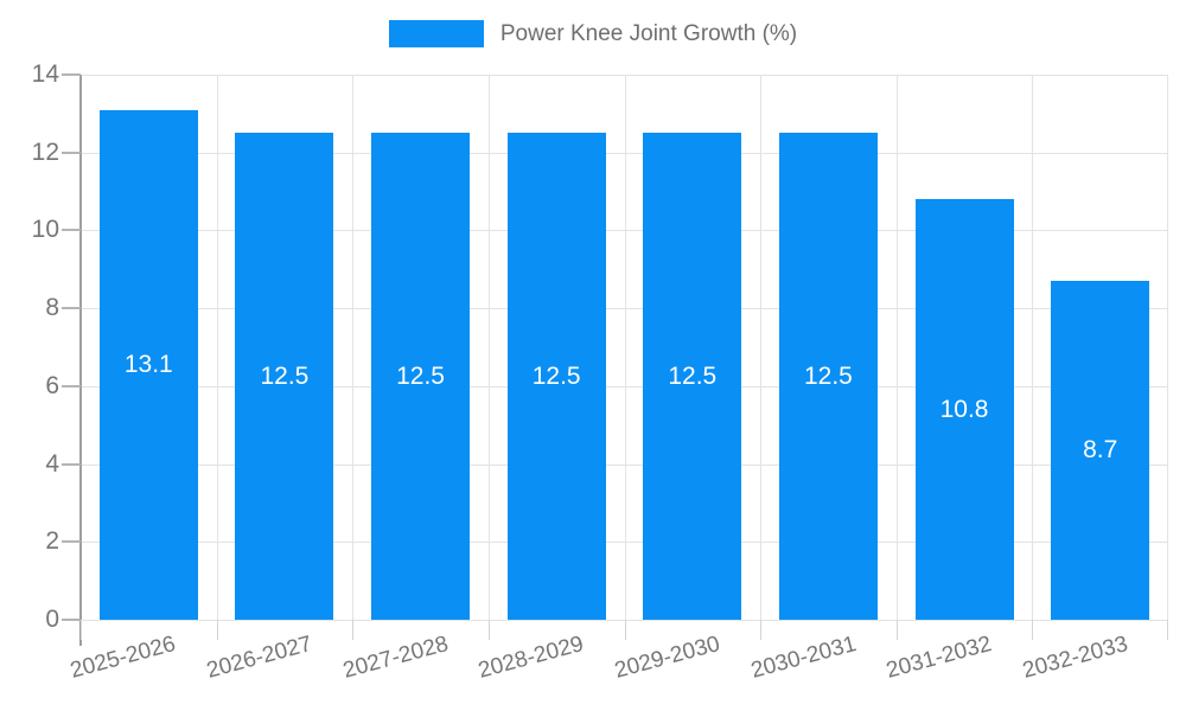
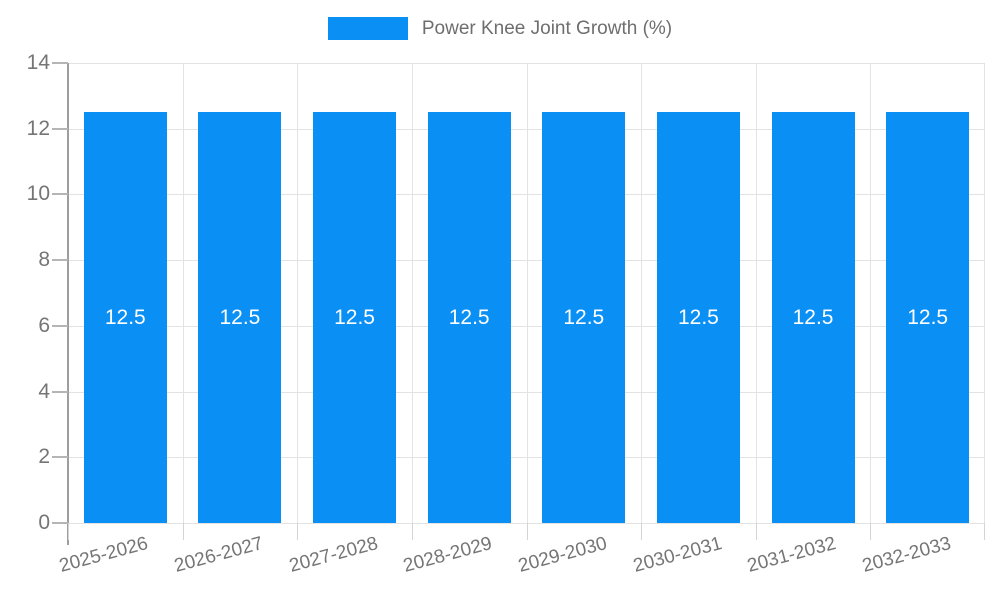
2025-2026: 13.1 -> 12.5
2031-2032: 10.8 -> 12.5
2032-2033: 8.7 -> 12.5
